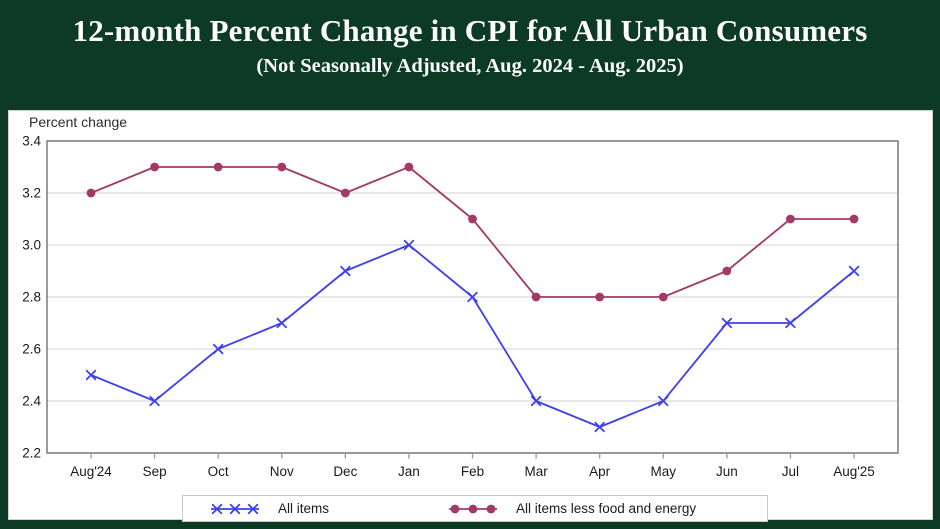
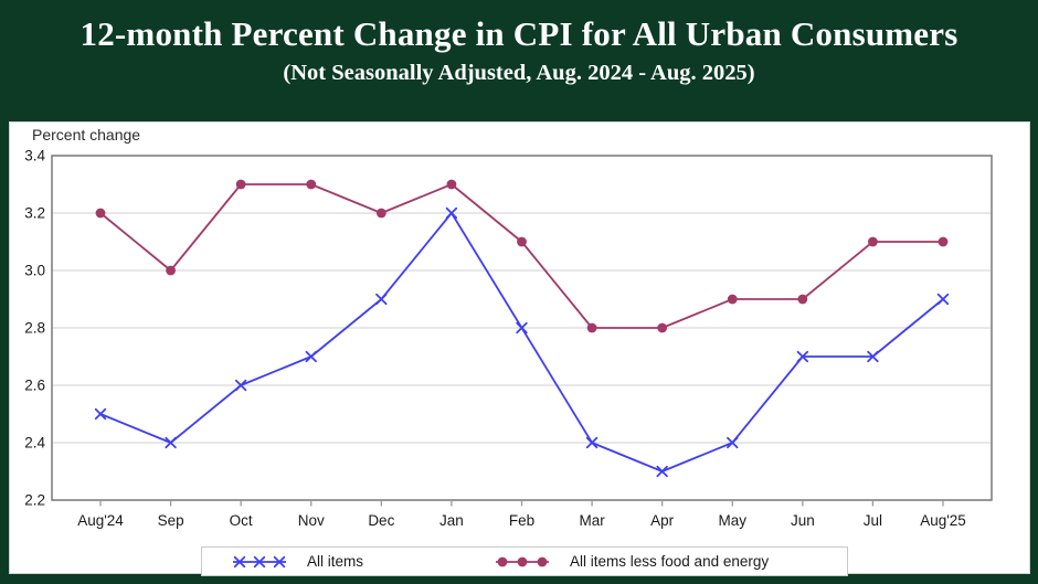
All items less food and energy/Sep: 3.3 -> 3.0
All items/Jan: 3.0 -> 3.2
All items less food and energy/May: 2.8 -> 2.9
